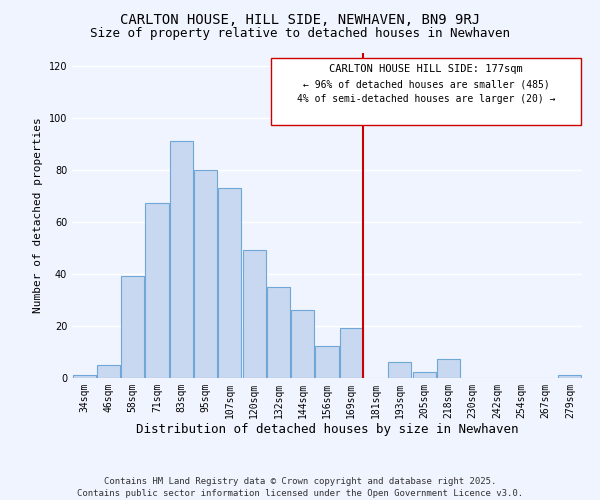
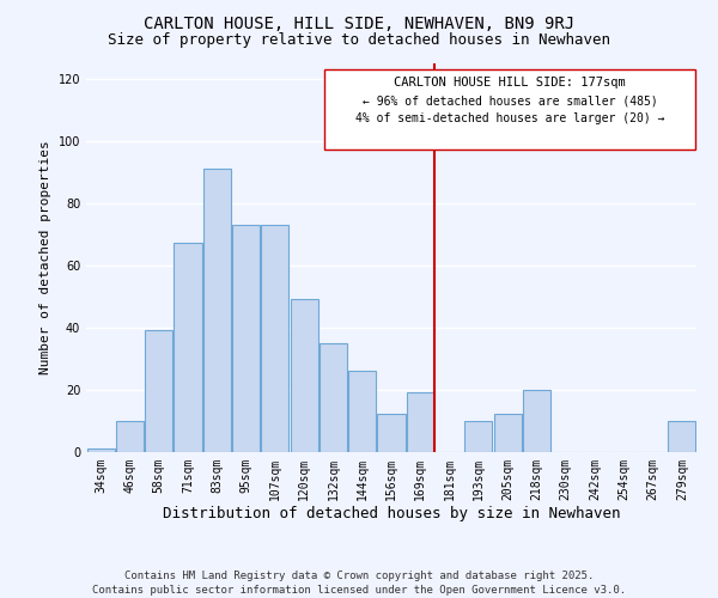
46sqm: 5 -> 10
95sqm: 80 -> 73
193sqm: 6 -> 10
205sqm: 2 -> 12
218sqm: 7 -> 20
279sqm: 1 -> 10
